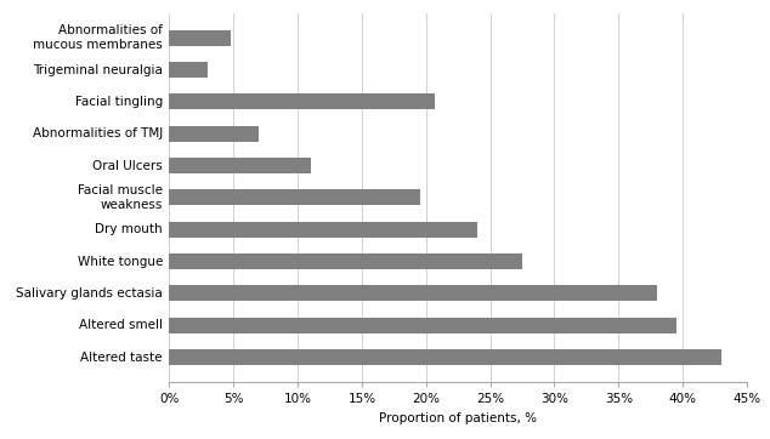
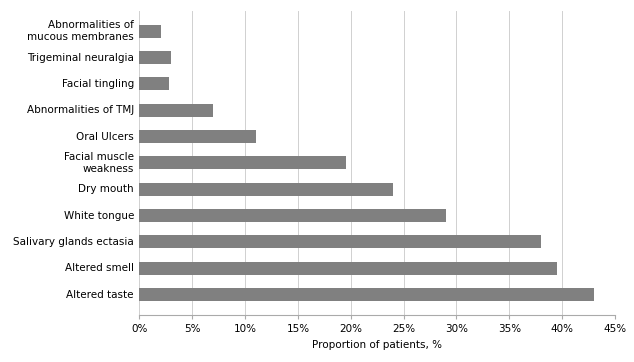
Abnormalities of mucous membranes: 4.8% -> 2.0%
Facial tingling: 20.7% -> 2.8%
White tongue: 27.5% -> 29.0%
